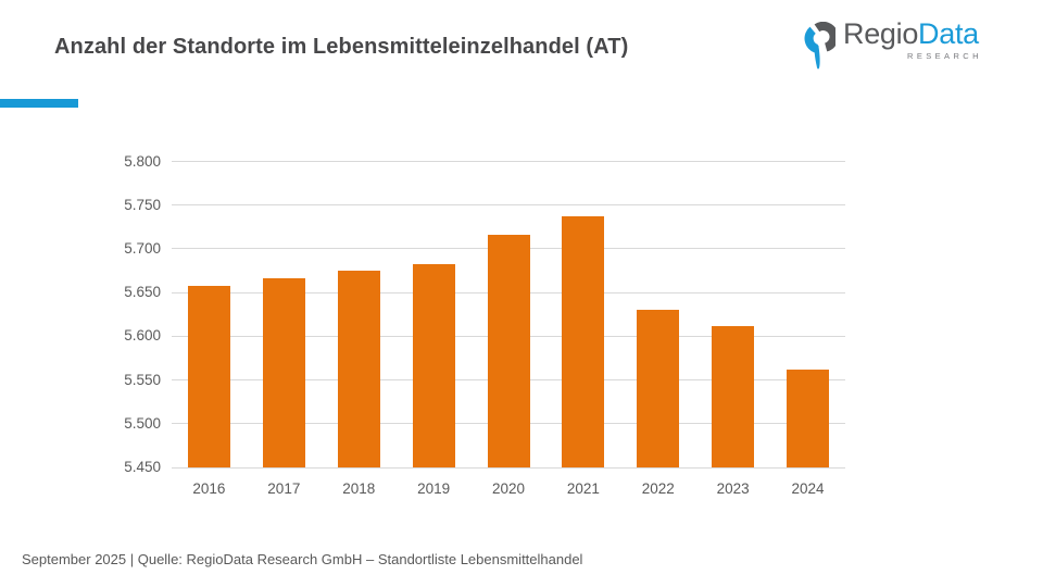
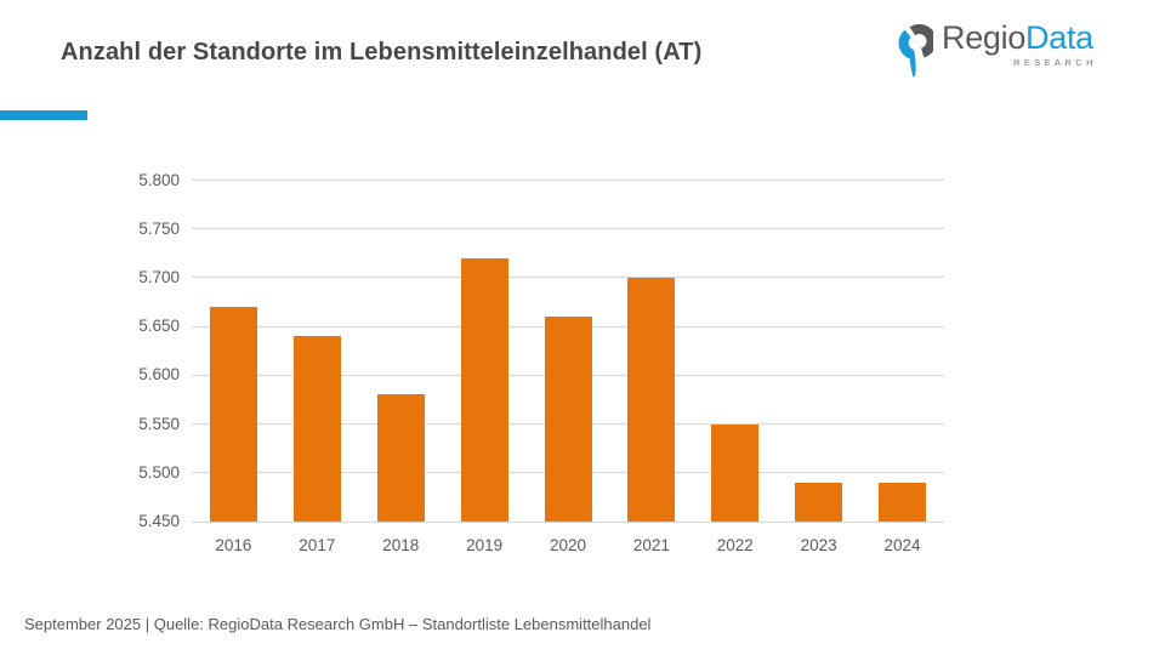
2016: 5660 -> 5670
2017: 5670 -> 5640
2018: 5680 -> 5580
2019: 5680 -> 5720
2020: 5720 -> 5660
2021: 5740 -> 5700
2022: 5630 -> 5550
2023: 5610 -> 5490
2024: 5560 -> 5490
